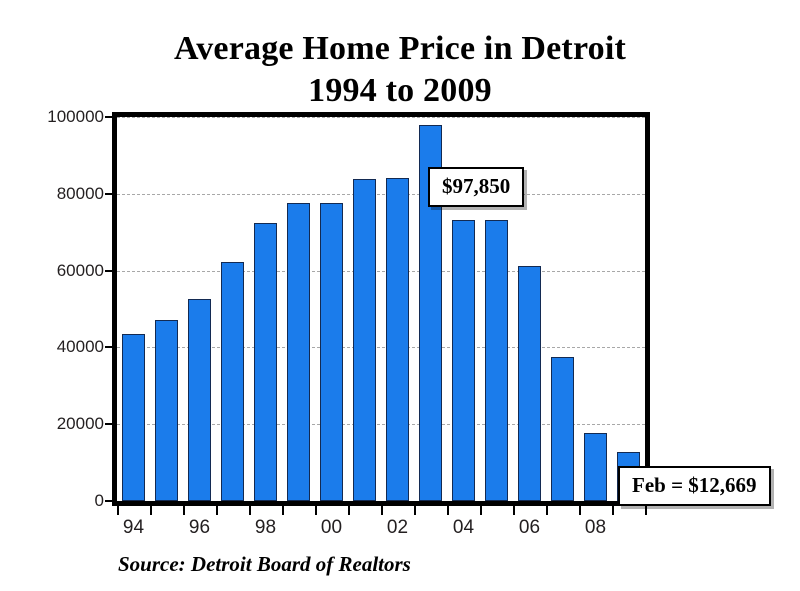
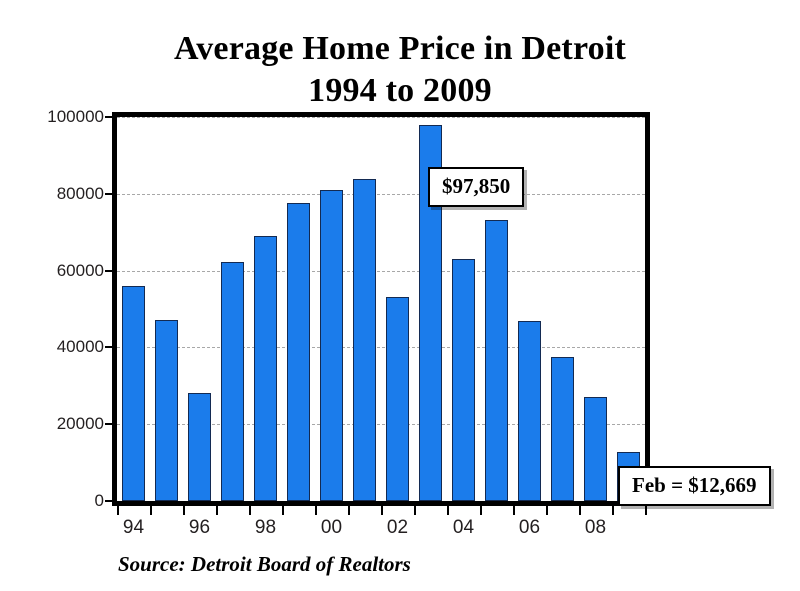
94: 44000 -> 56000
96: 53000 -> 28000
98: 72000 -> 69000
00: 78000 -> 81000
02: 84000 -> 53000
04: 73000 -> 63000
06: 61000 -> 47000
08: 18000 -> 27000
